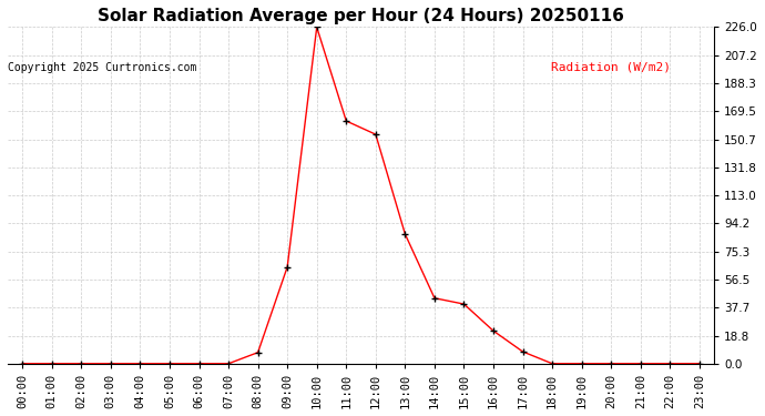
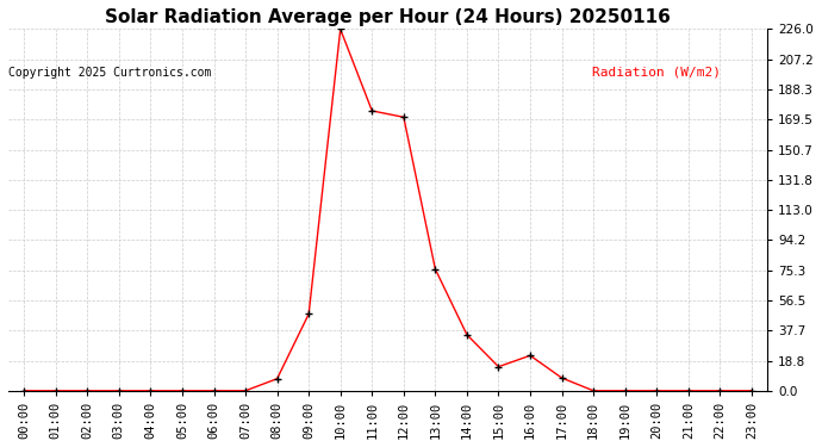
09:00: 65 -> 48
11:00: 163 -> 175
12:00: 154 -> 171
13:00: 87 -> 76
14:00: 44 -> 35
15:00: 40 -> 15
